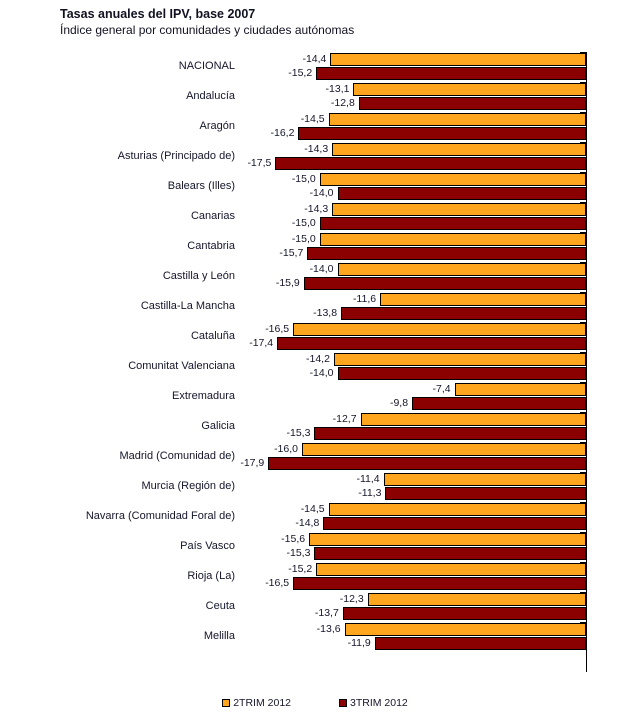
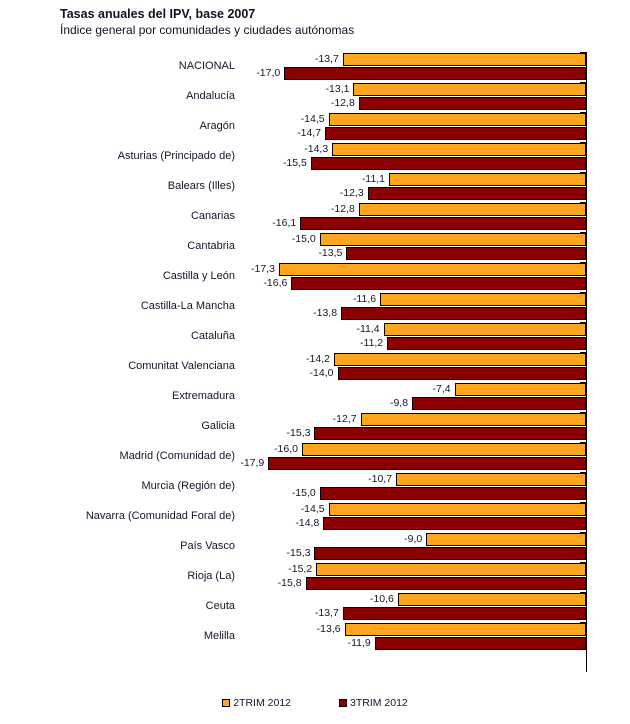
2TRIM 2012/NACIONAL: -14,4 -> -13,7
3TRIM 2012/NACIONAL: -15,2 -> -17,0
3TRIM 2012/Aragón: -16,2 -> -14,7
3TRIM 2012/Asturias (Principado de): -17,5 -> -15,5
2TRIM 2012/Balears (Illes): -15,0 -> -11,1
3TRIM 2012/Balears (Illes): -14,0 -> -12,3
2TRIM 2012/Canarias: -14,3 -> -12,8
3TRIM 2012/Canarias: -15,0 -> -16,1
3TRIM 2012/Cantabria: -15,7 -> -13,5
2TRIM 2012/Castilla y León: -14,0 -> -17,3
3TRIM 2012/Castilla y León: -15,9 -> -16,6
2TRIM 2012/Cataluña: -16,5 -> -11,4
3TRIM 2012/Cataluña: -17,4 -> -11,2
2TRIM 2012/Murcia (Región de): -11,4 -> -10,7
3TRIM 2012/Murcia (Región de): -11,3 -> -15,0
2TRIM 2012/País Vasco: -15,6 -> -9,0
3TRIM 2012/Rioja (La): -16,5 -> -15,8
2TRIM 2012/Ceuta: -12,3 -> -10,6
